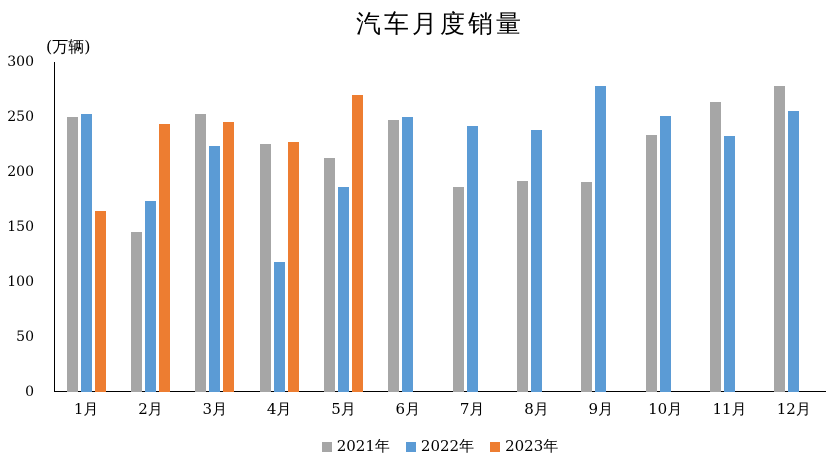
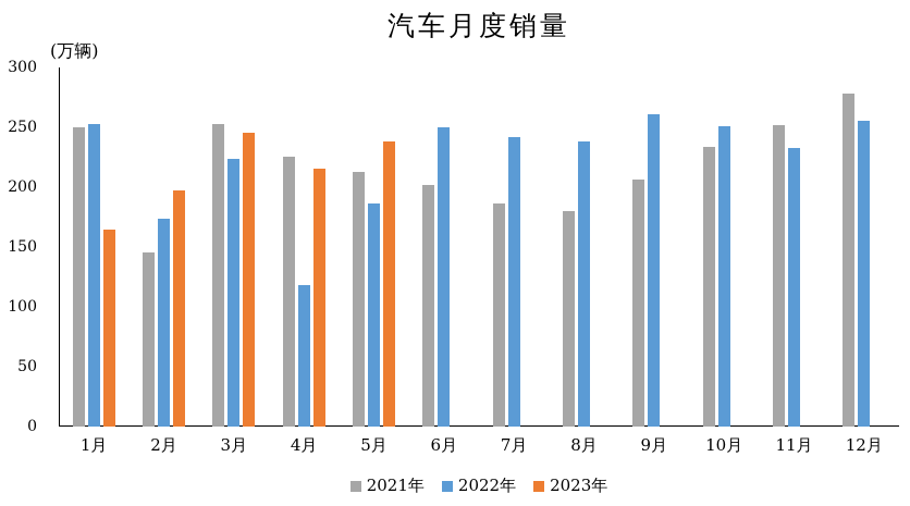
2023年/2月: 244 -> 198
2023年/4月: 227 -> 216
2023年/5月: 270 -> 238
2021年/6月: 247 -> 202
2021年/8月: 192 -> 180
2021年/9月: 191 -> 207
2022年/9月: 278 -> 261
2021年/11月: 264 -> 252
